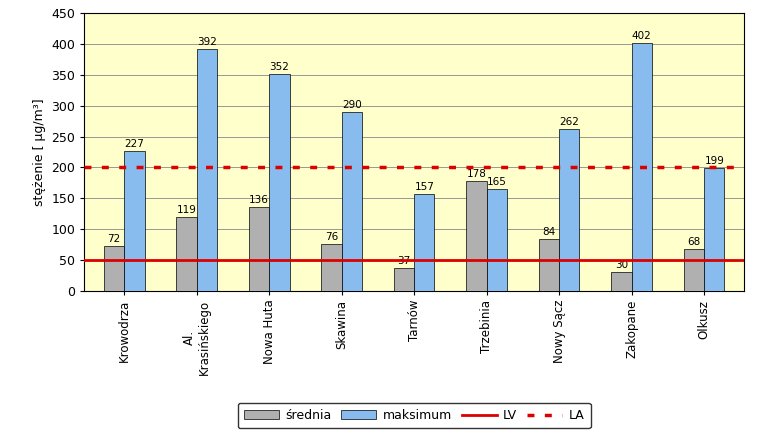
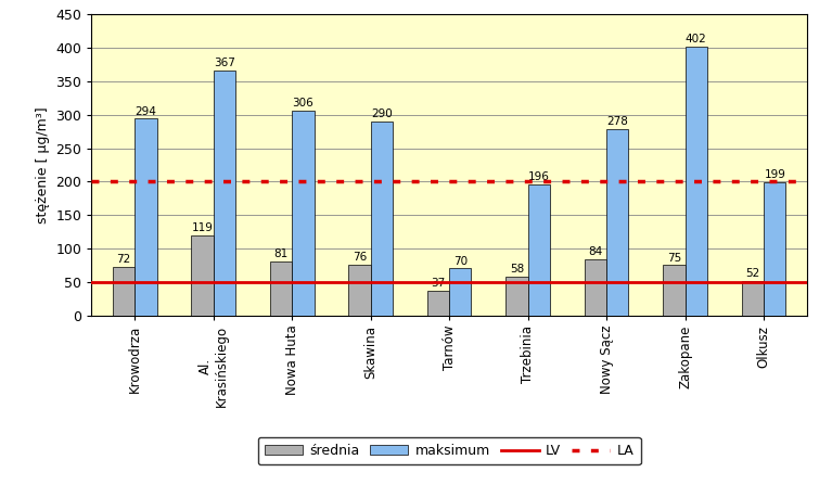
maksimum/Krowodrza: 227 -> 294
maksimum/Al. Krasińskiego: 392 -> 367
średnia/Nowa Huta: 136 -> 81
maksimum/Nowa Huta: 352 -> 306
maksimum/Tarnów: 157 -> 70
średnia/Trzebinia: 178 -> 58
maksimum/Trzebinia: 165 -> 196
maksimum/Nowy Sącz: 262 -> 278
średnia/Zakopane: 30 -> 75
średnia/Olkusz: 68 -> 52
